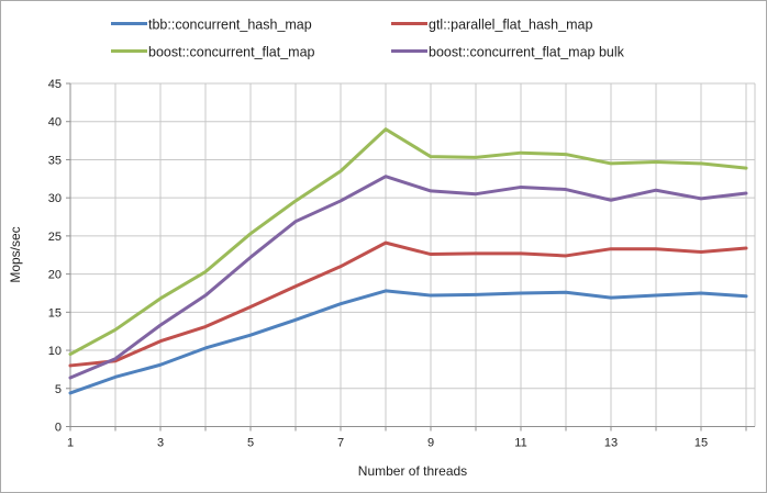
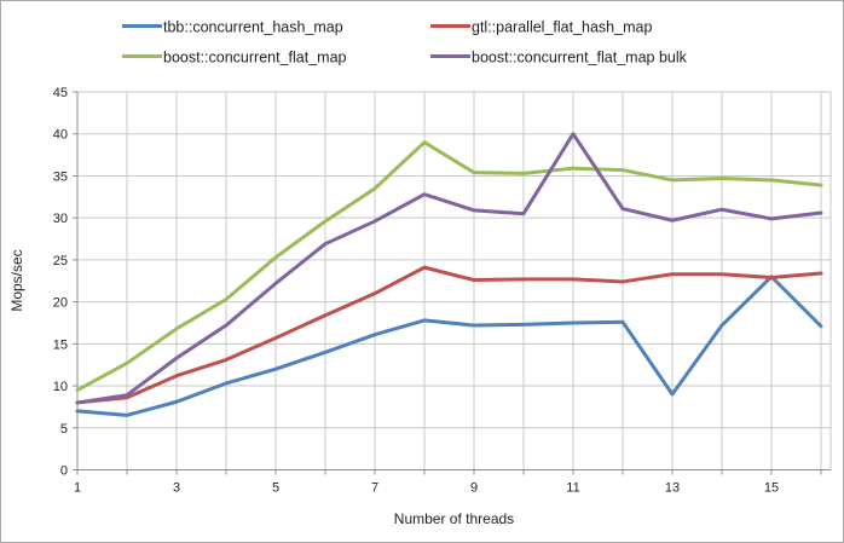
tbb::concurrent_hash_map/1: 4 -> 7
boost::concurrent_flat_map bulk/1: 6 -> 8
boost::concurrent_flat_map bulk/11: 31 -> 40
tbb::concurrent_hash_map/13: 17 -> 9
tbb::concurrent_hash_map/15: 18 -> 23
